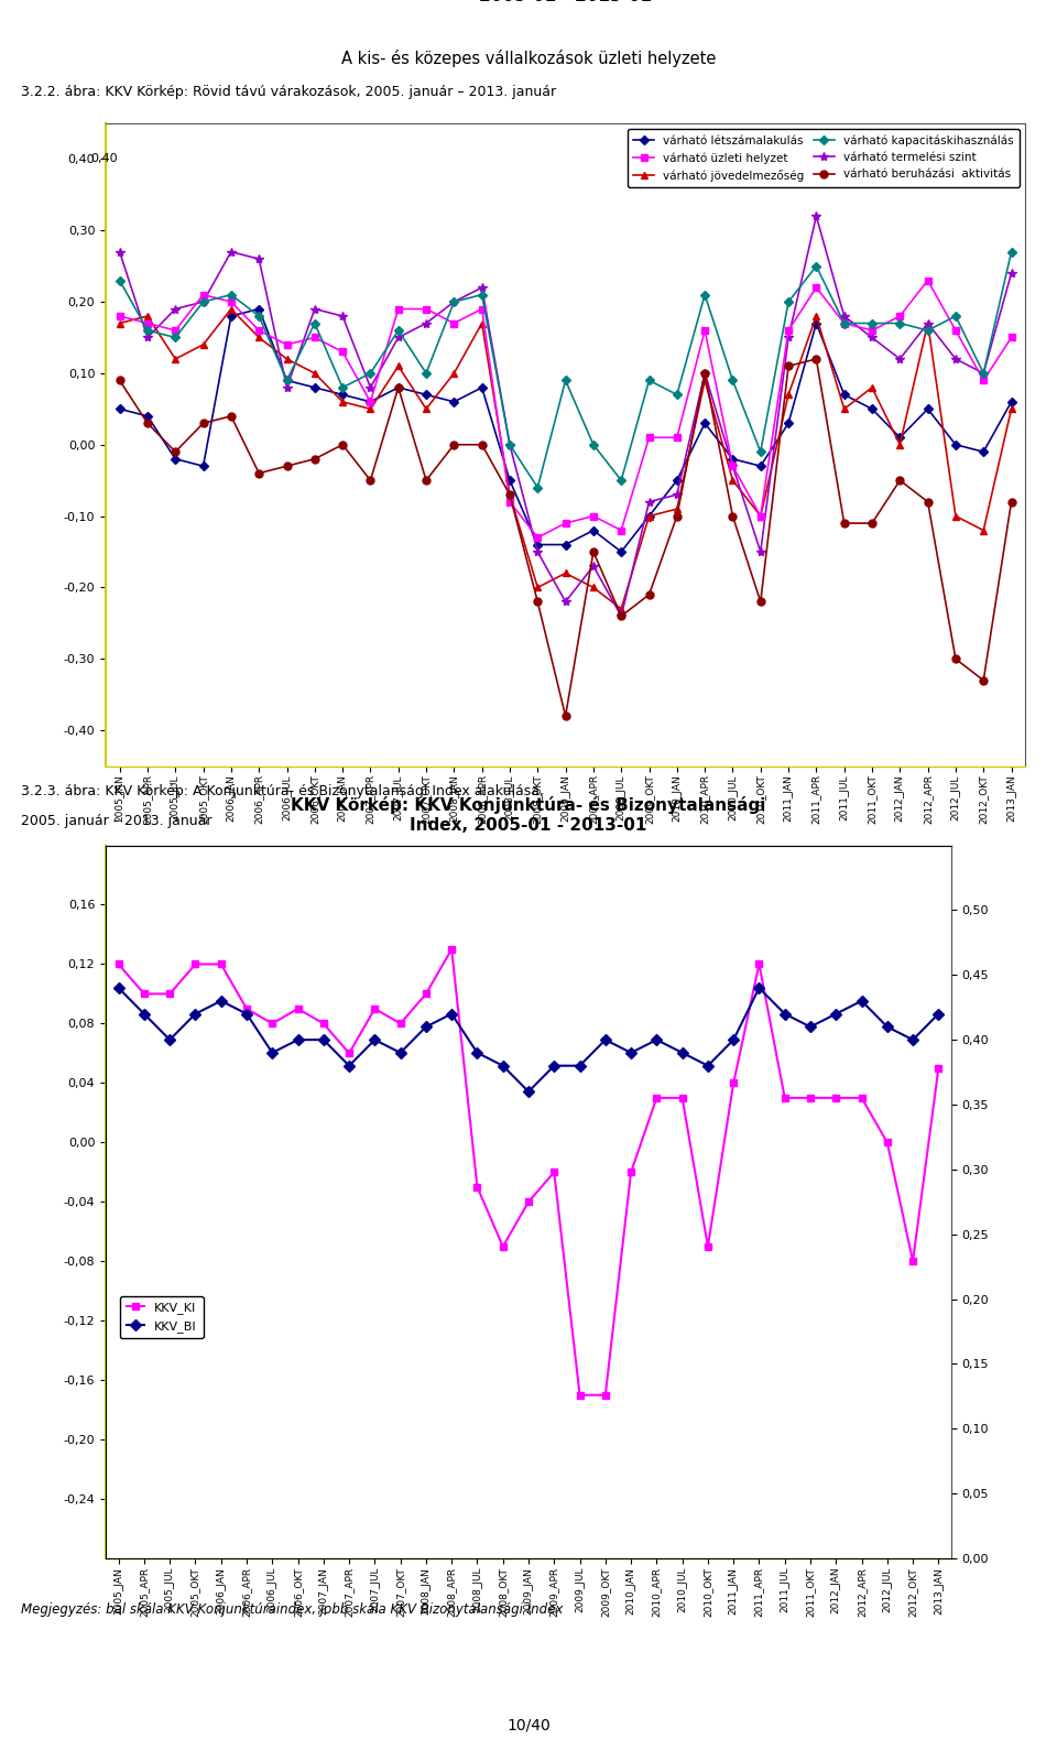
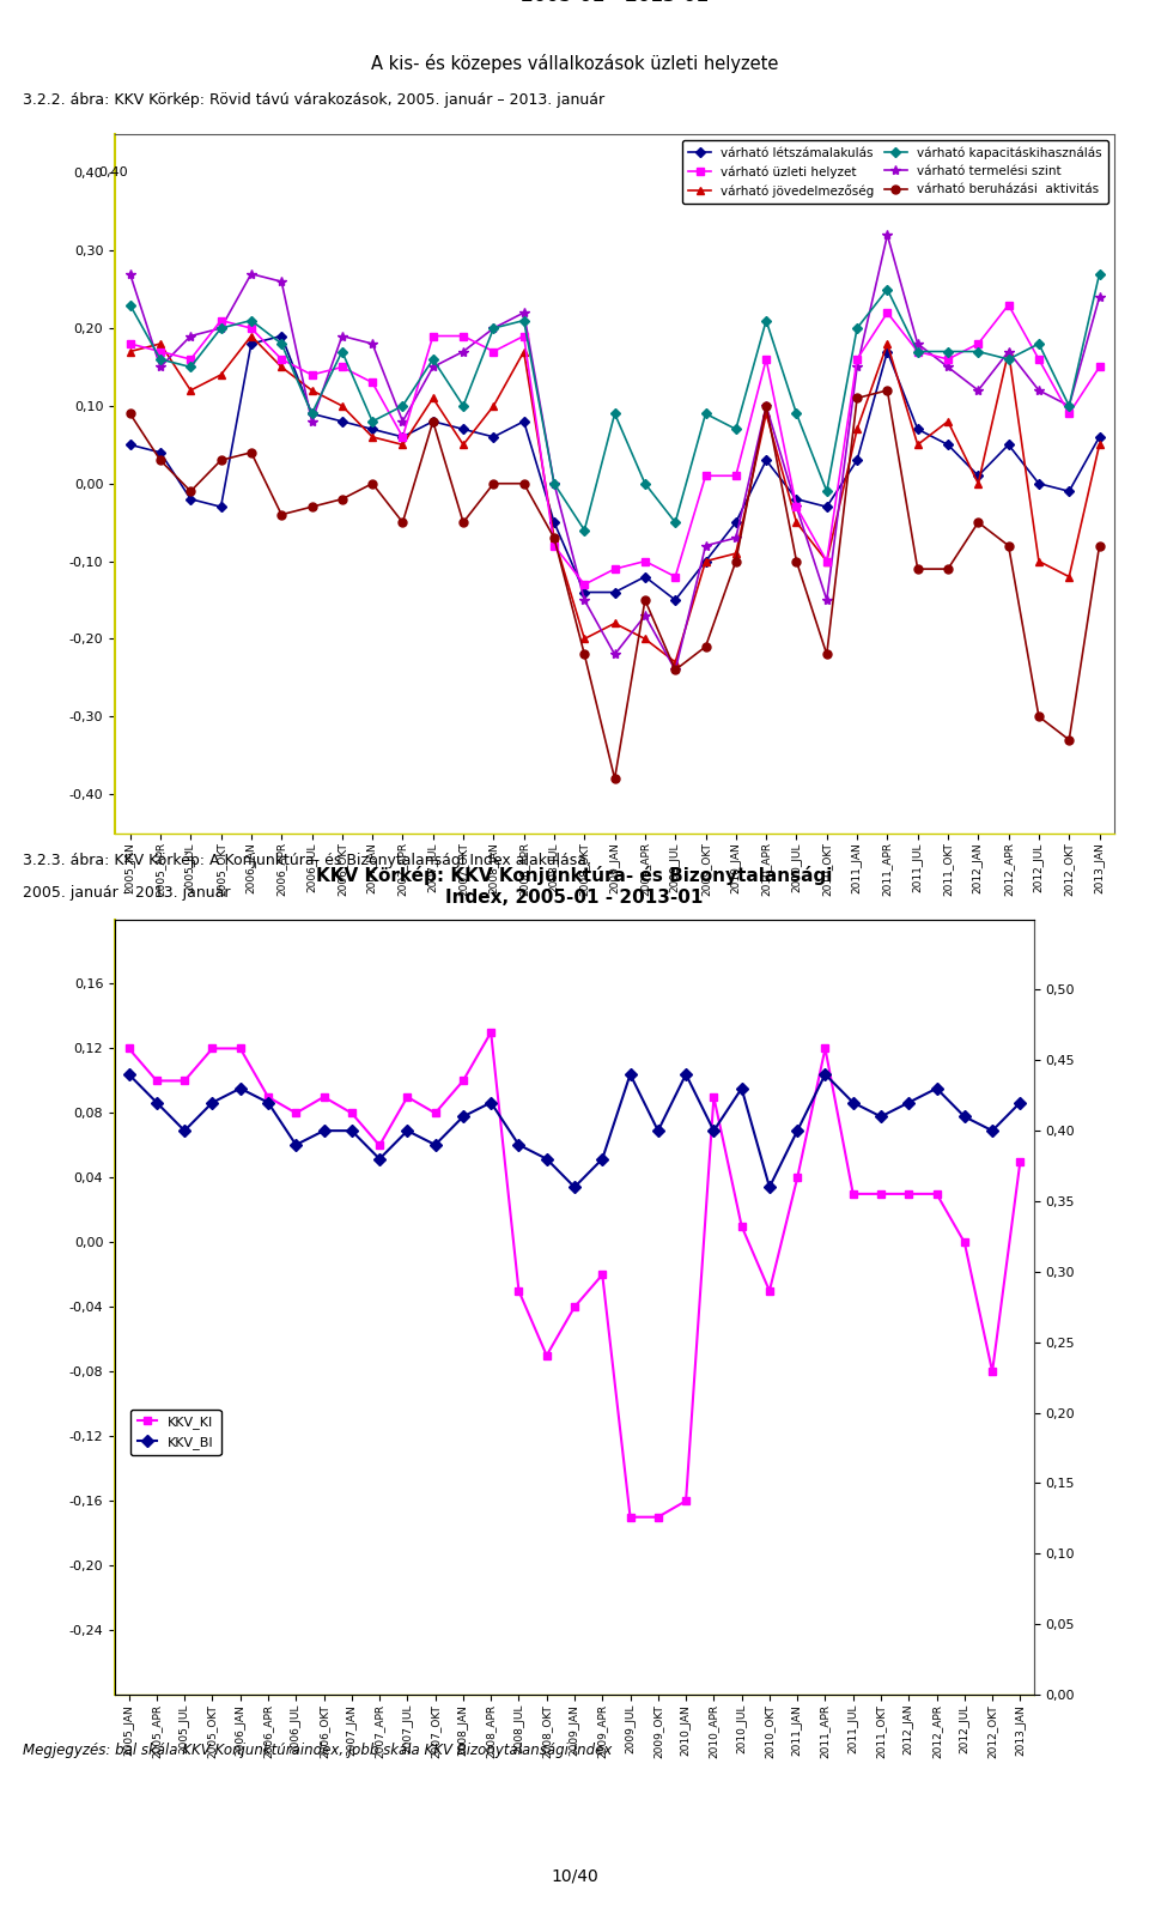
KKV_BI/2009_JUL: 0,38 -> 0,44
KKV_KI/2010_JAN: -0,02 -> -0,16
KKV_BI/2010_JAN: 0,39 -> 0,44
KKV_KI/2010_APR: 0,03 -> 0,09
KKV_KI/2010_JUL: 0,03 -> 0,01
KKV_BI/2010_JUL: 0,39 -> 0,43
KKV_KI/2010_OKT: -0,07 -> -0,03
KKV_BI/2010_OKT: 0,38 -> 0,36
